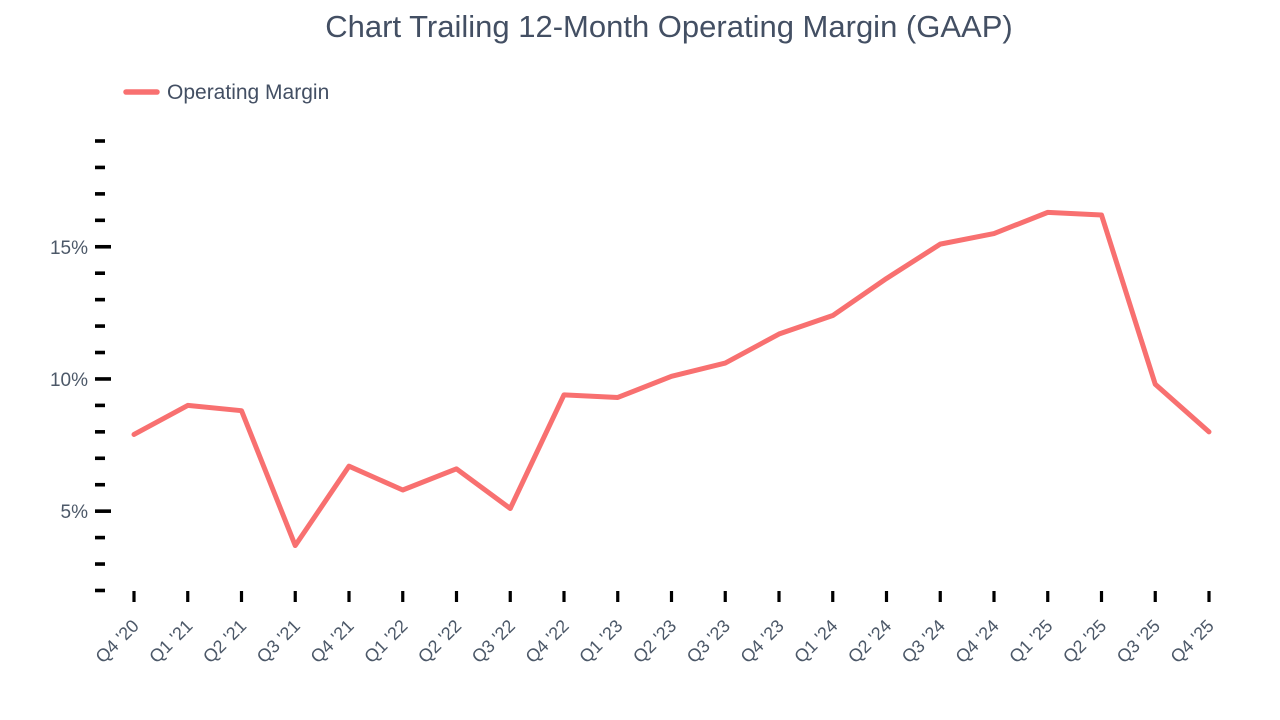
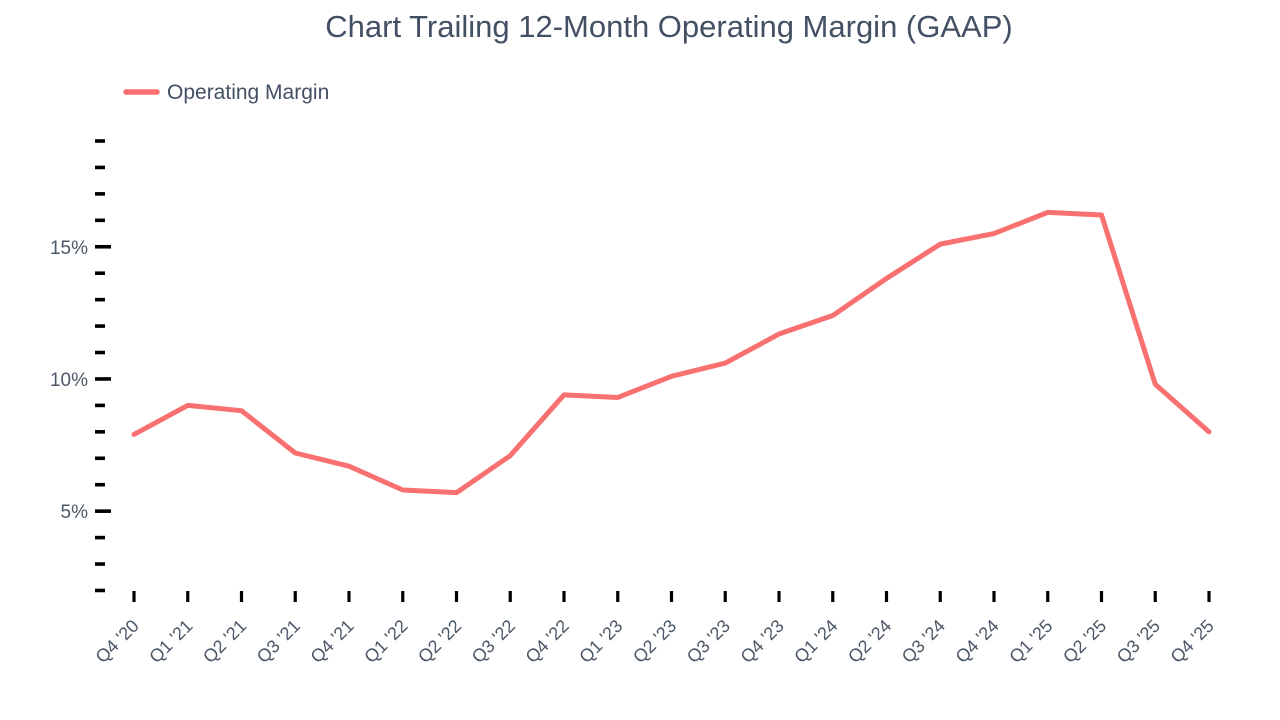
Q3 '21: 3.7% -> 7.2%
Q2 '22: 6.6% -> 5.7%
Q3 '22: 5.1% -> 7.1%
